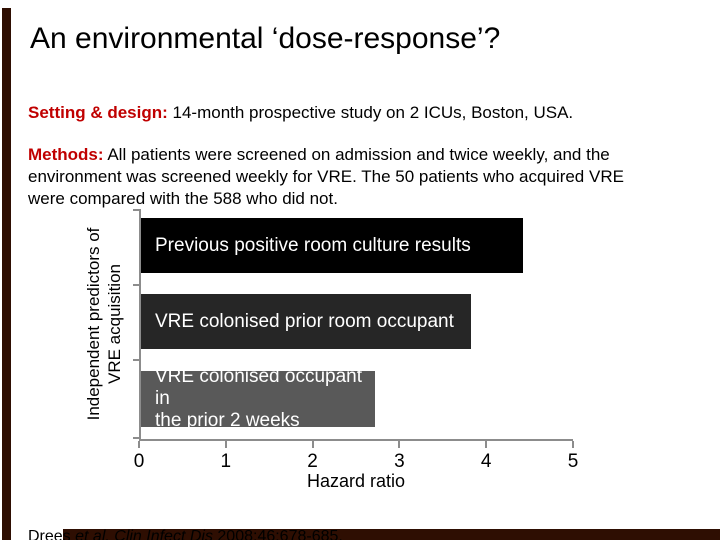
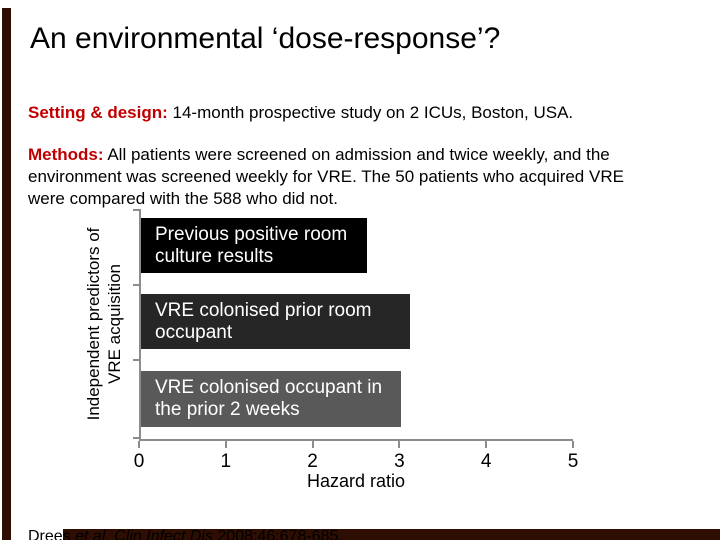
Previous positive room culture results: 4.4 -> 2.6
VRE colonised prior room occupant: 3.8 -> 3.1
VRE colonised occupant in the prior 2 weeks: 2.7 -> 3.0
